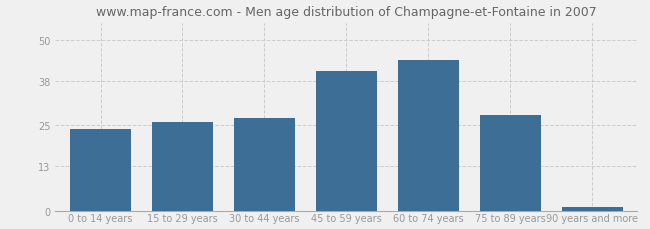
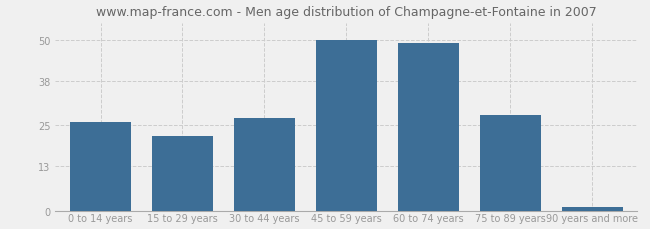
0 to 14 years: 24 -> 26
15 to 29 years: 26 -> 22
45 to 59 years: 41 -> 50
60 to 74 years: 44 -> 49
